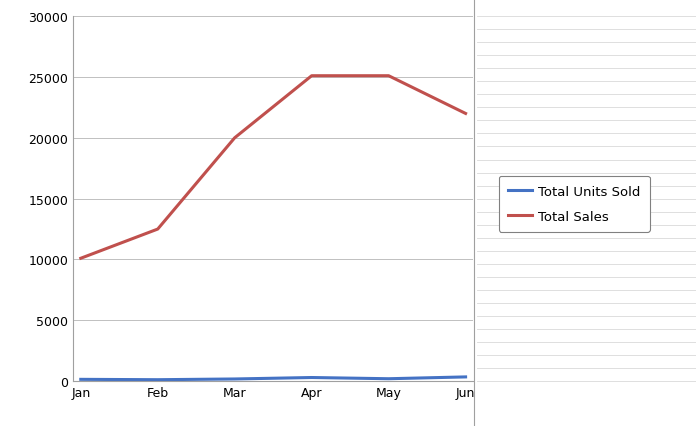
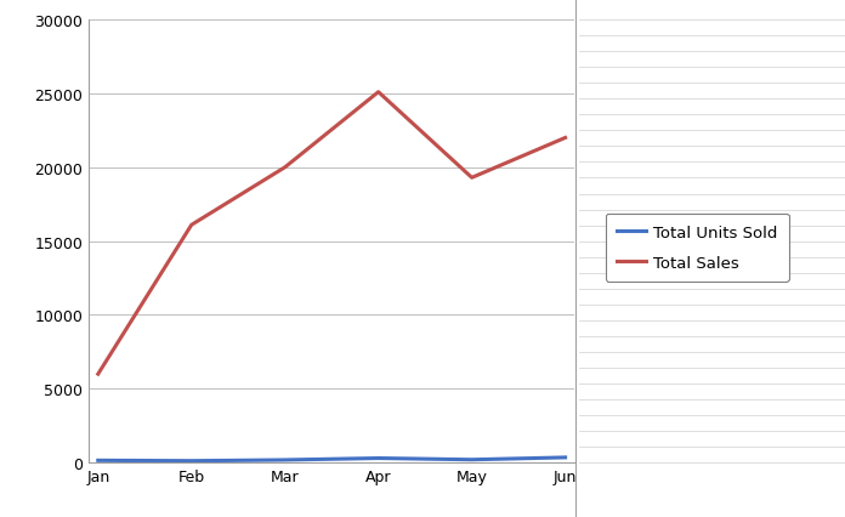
Total Sales/Jan: 10100 -> 6000
Total Sales/Feb: 12500 -> 16100
Total Sales/May: 25100 -> 19300
